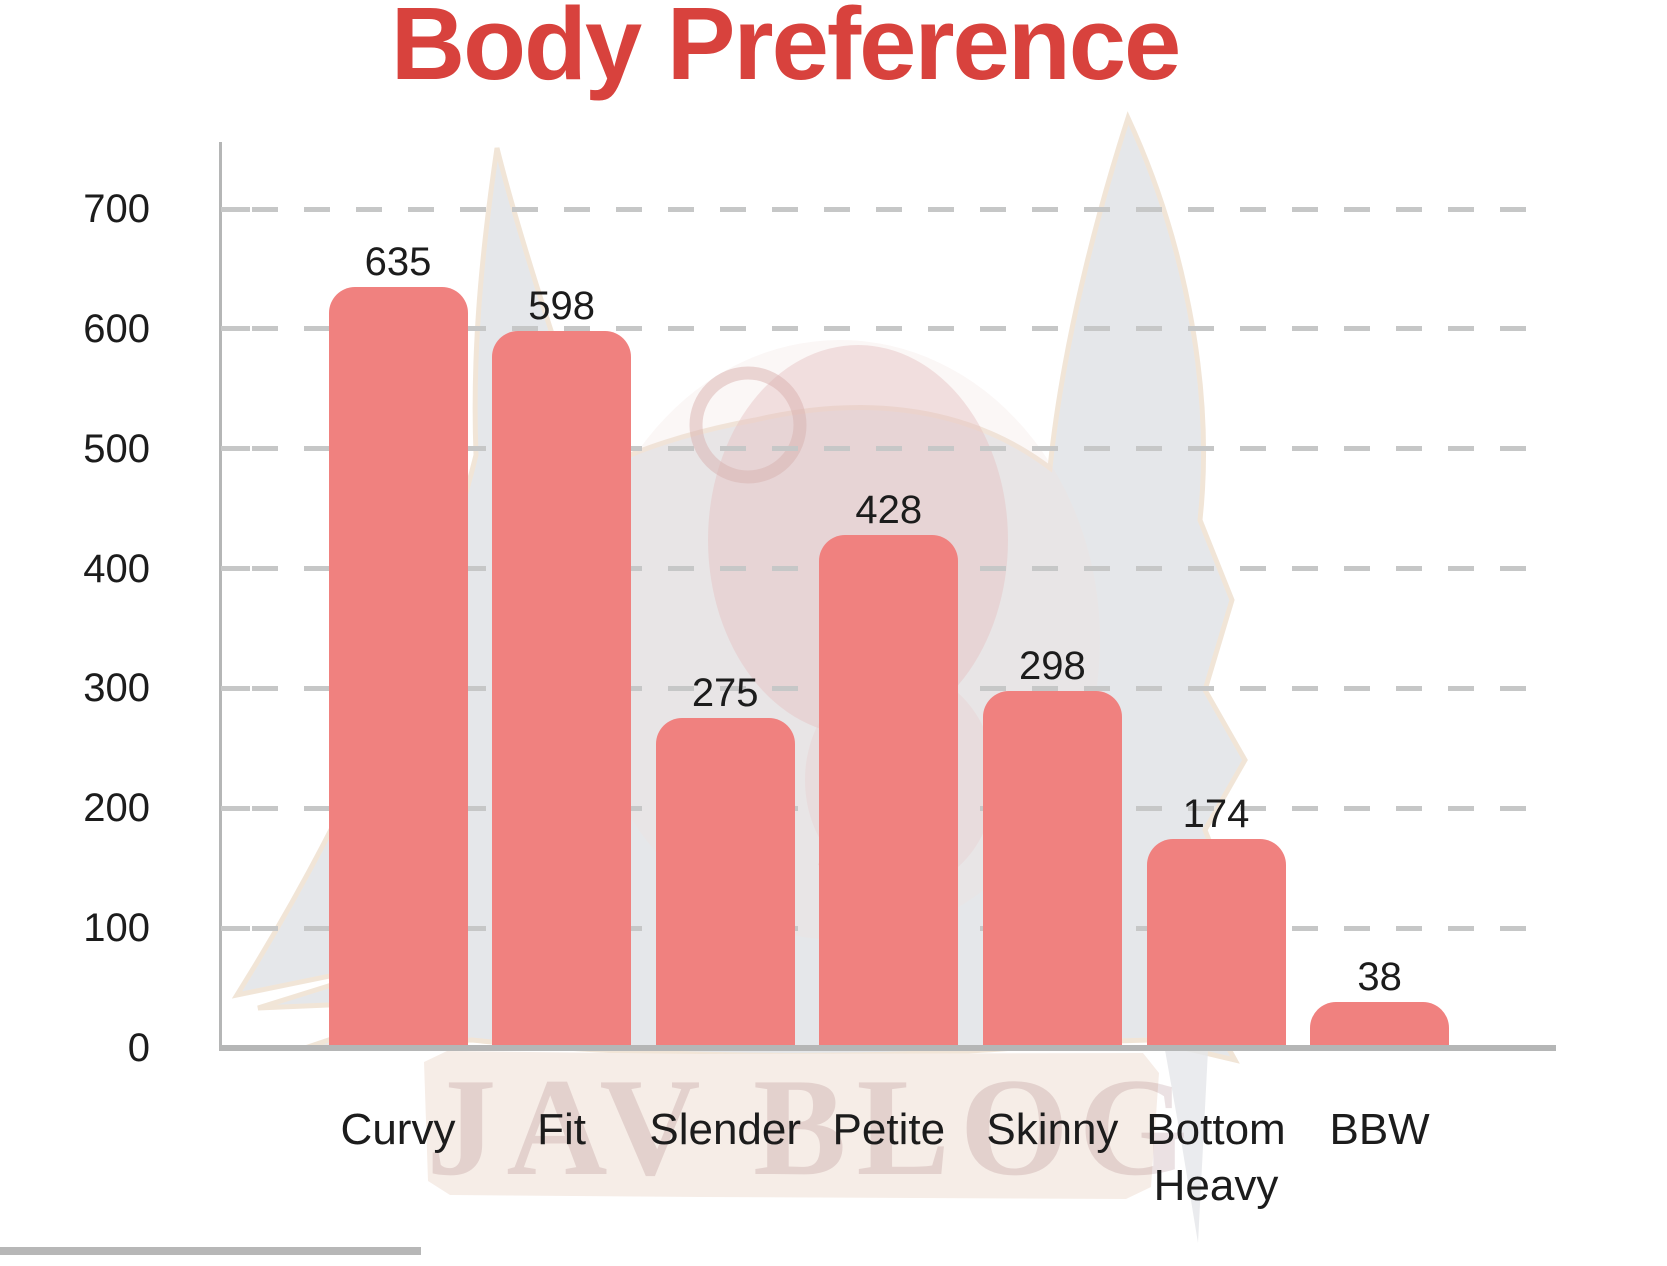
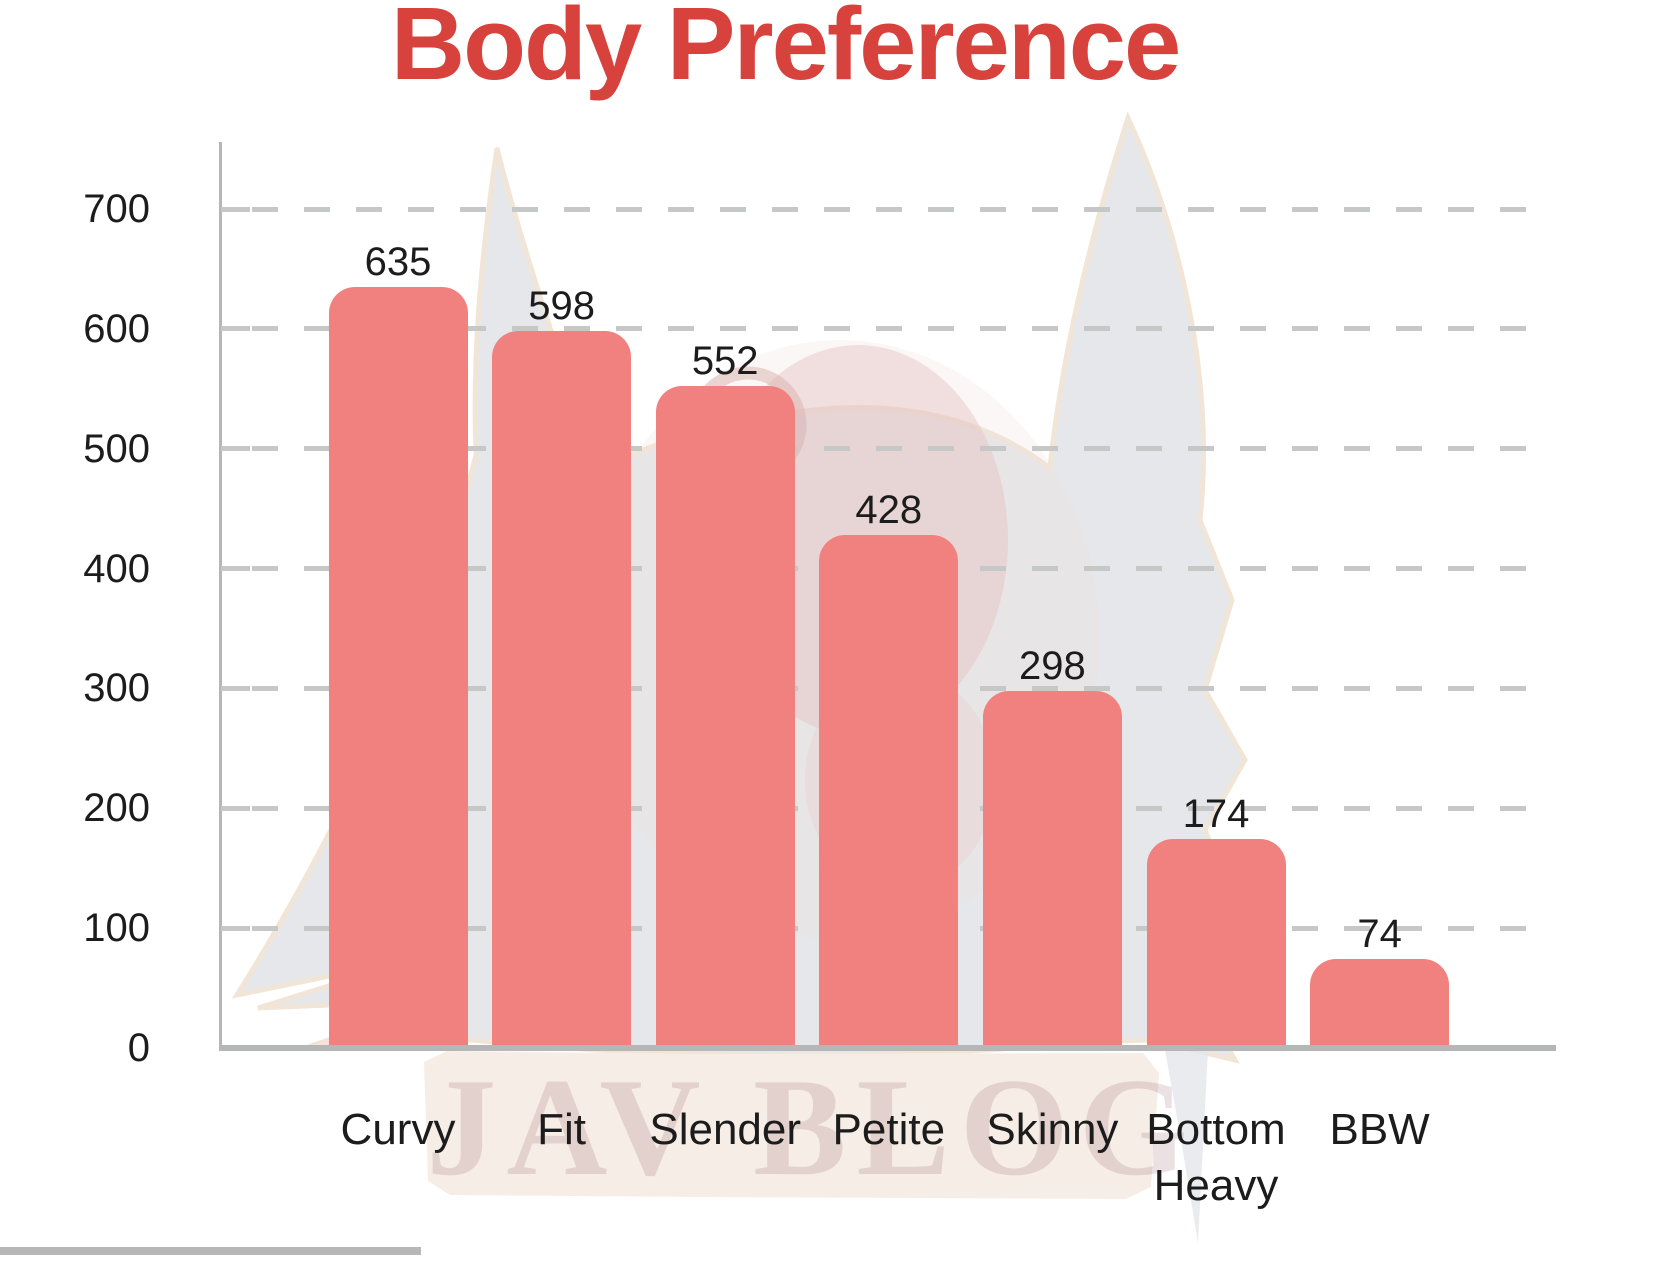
Slender: 275 -> 552
BBW: 38 -> 74
